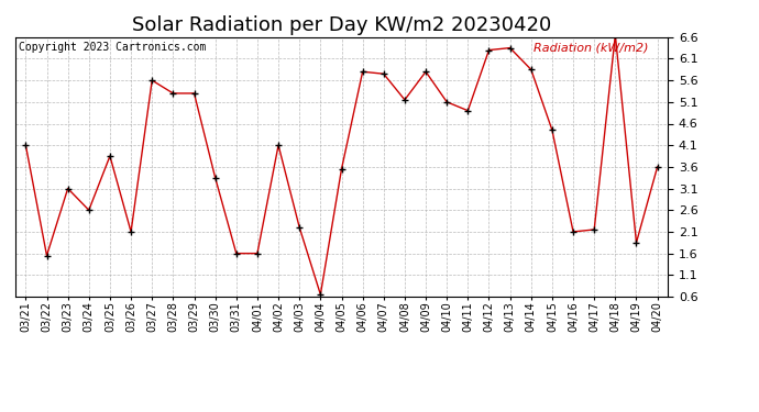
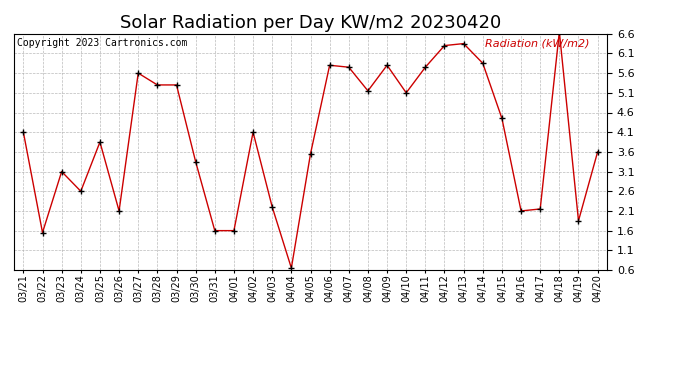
04/11: 4.90 -> 5.75
